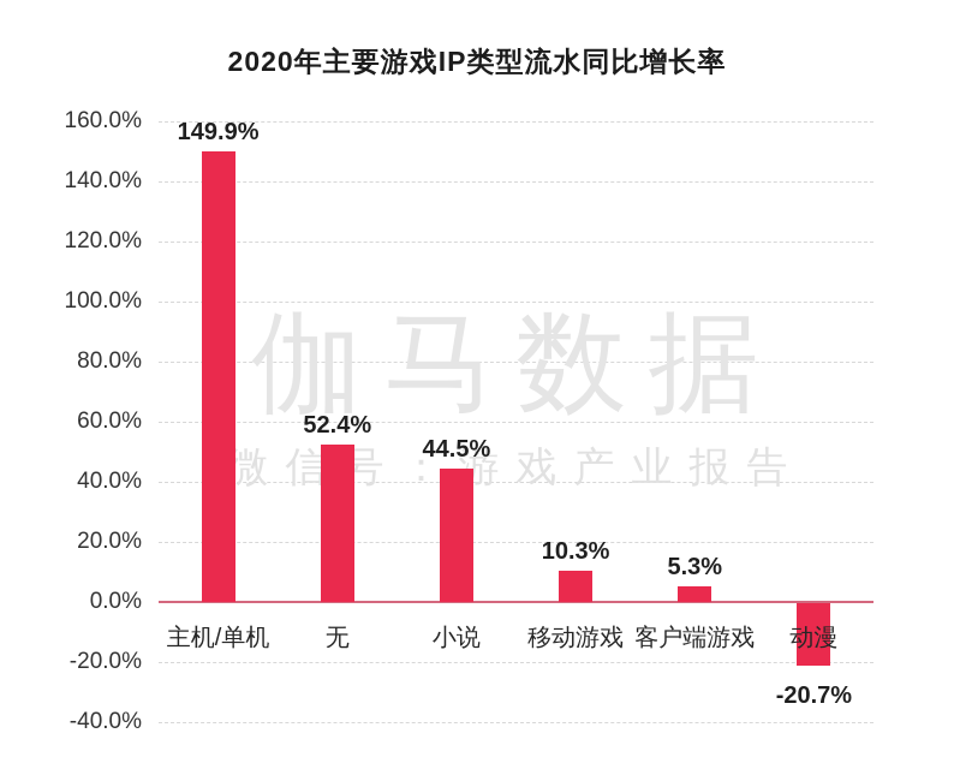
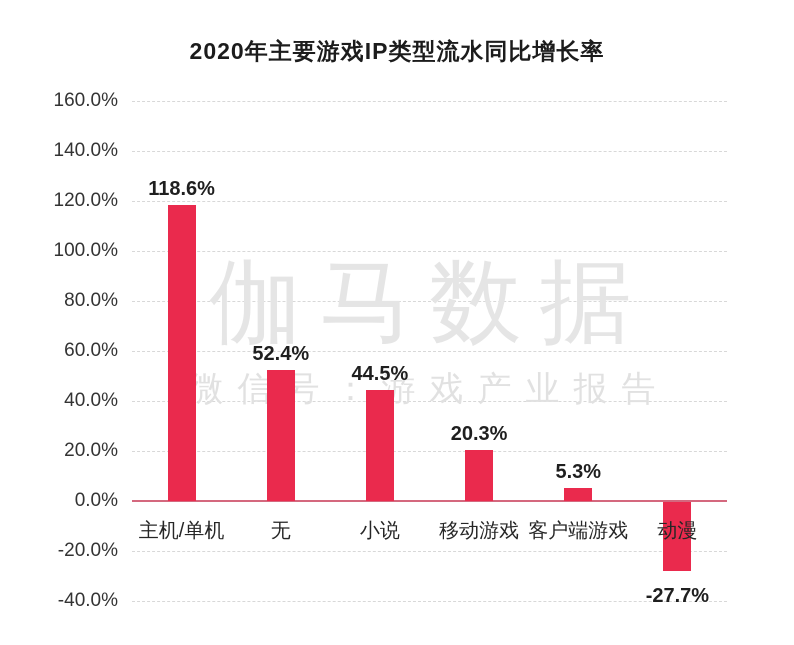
主机/单机: 149.9% -> 118.6%
移动游戏: 10.3% -> 20.3%
动漫: -20.7% -> -27.7%
